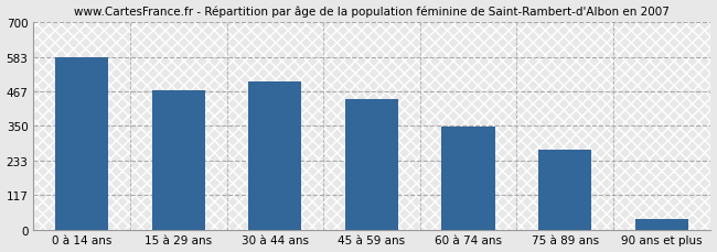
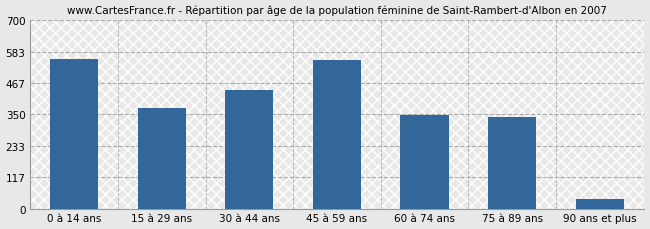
0 à 14 ans: 583 -> 555
15 à 29 ans: 470 -> 375
30 à 44 ans: 500 -> 440
45 à 59 ans: 440 -> 550
75 à 89 ans: 268 -> 340
